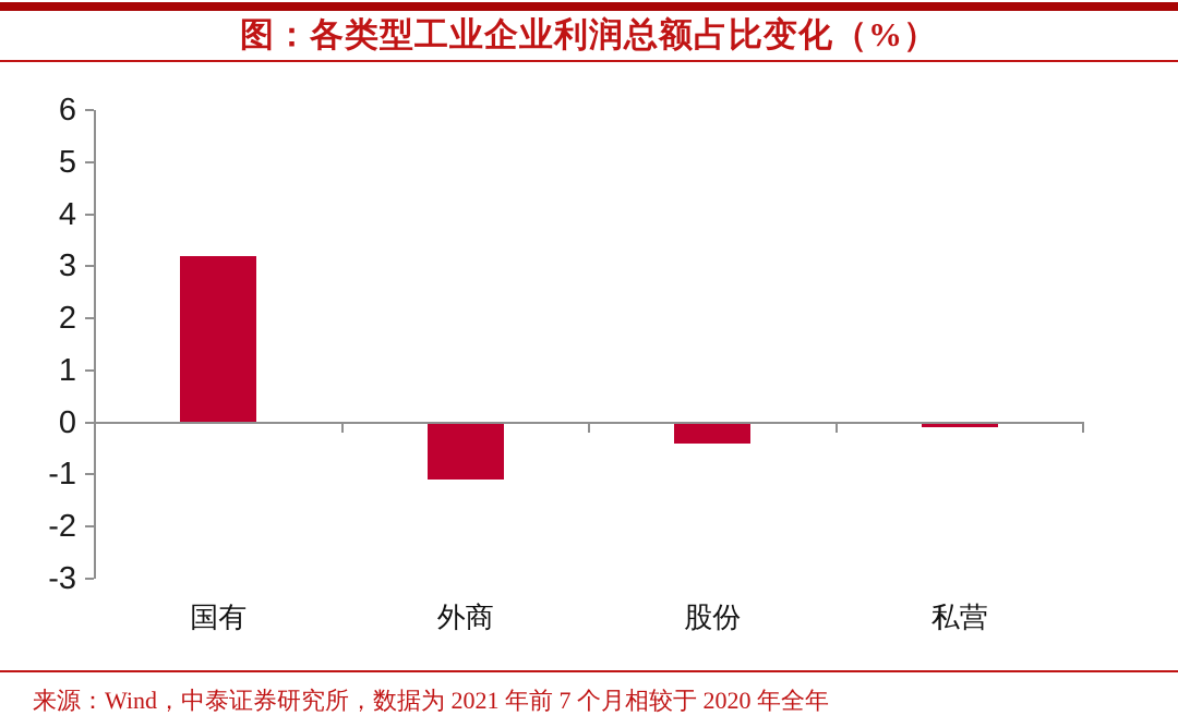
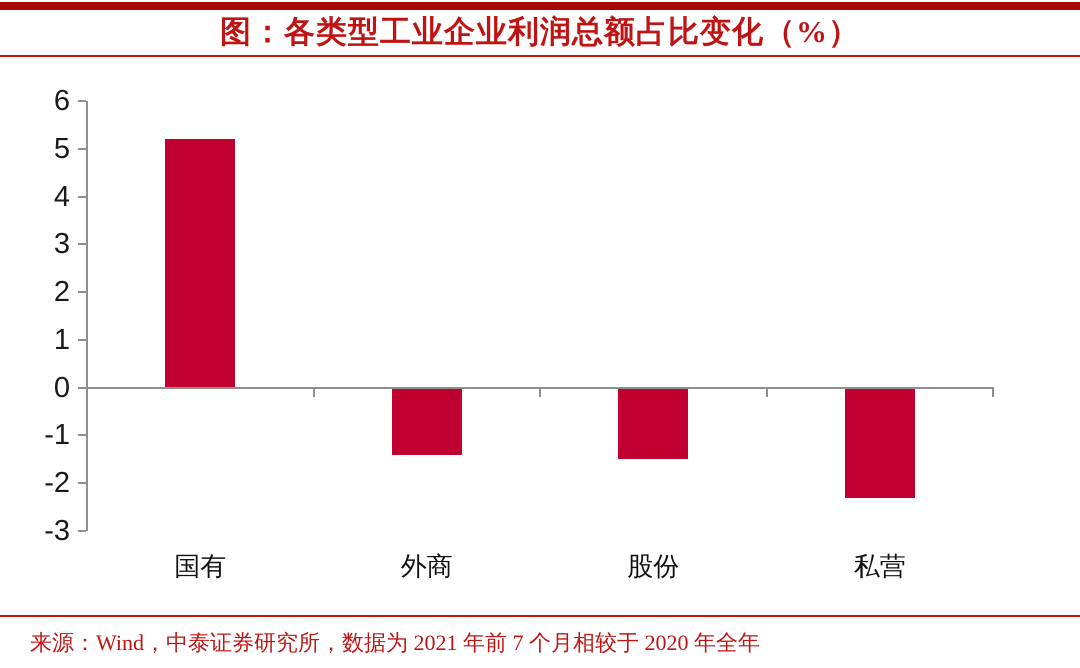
国有: 3.2 -> 5.2
外商: -1.1 -> -1.4
股份: -0.4 -> -1.5
私营: -0.1 -> -2.3
